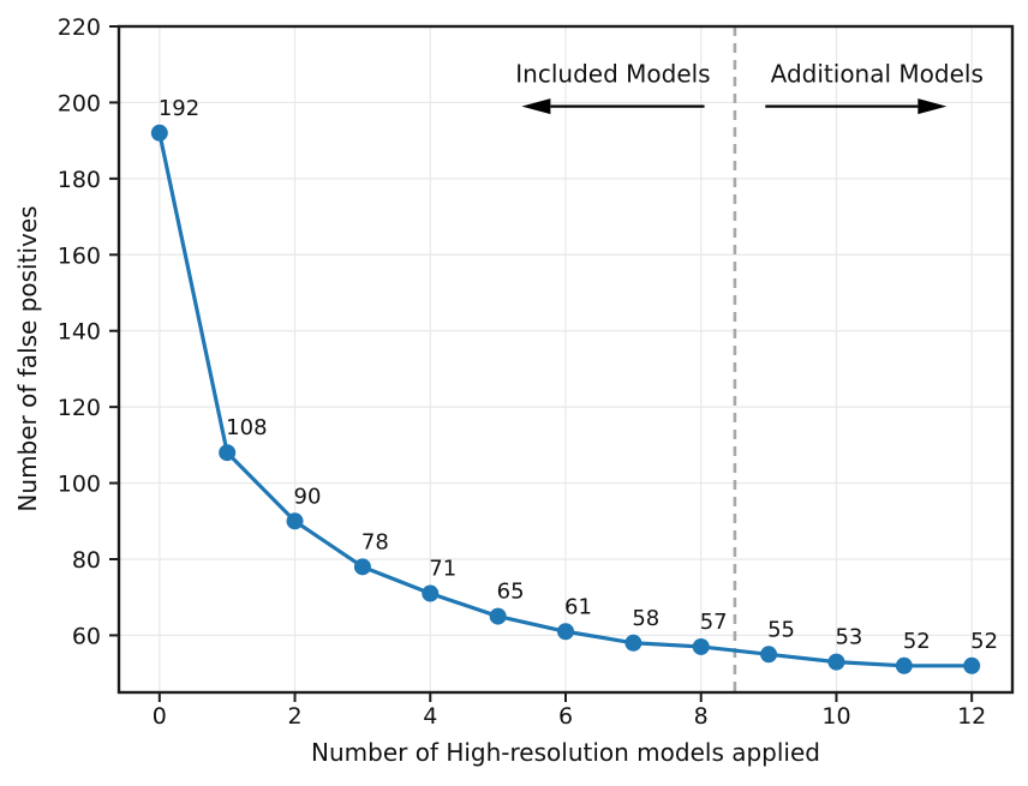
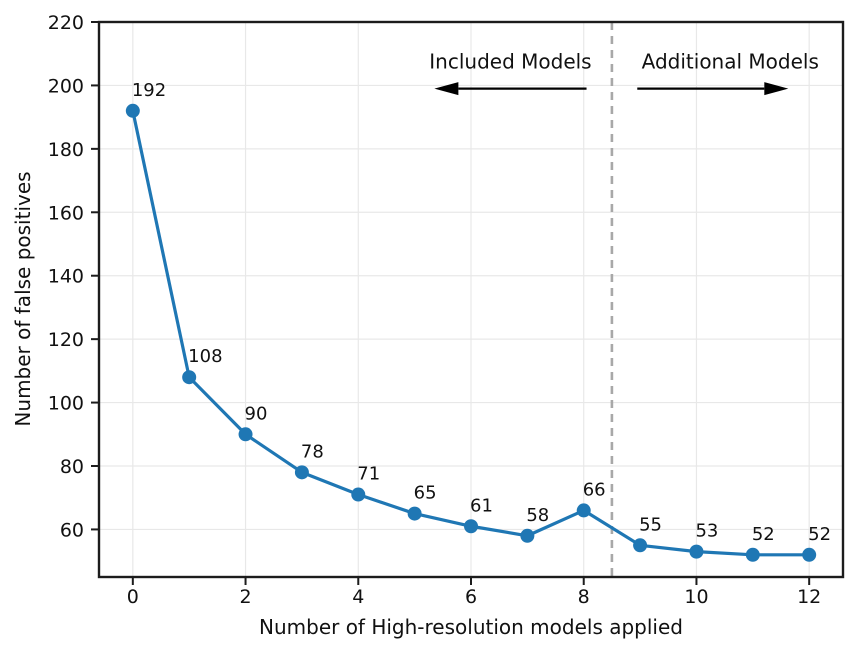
8: 57 -> 66
